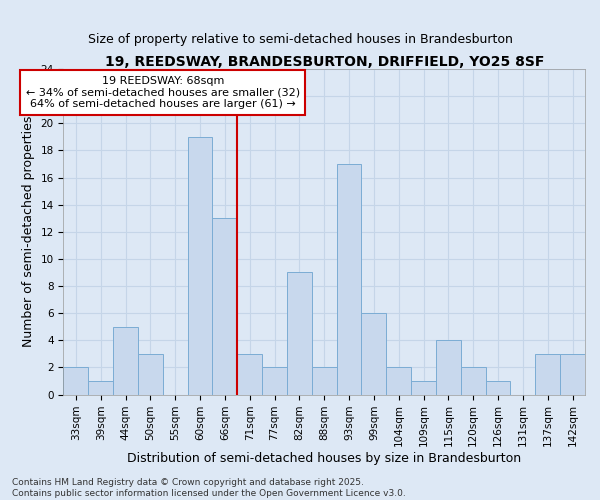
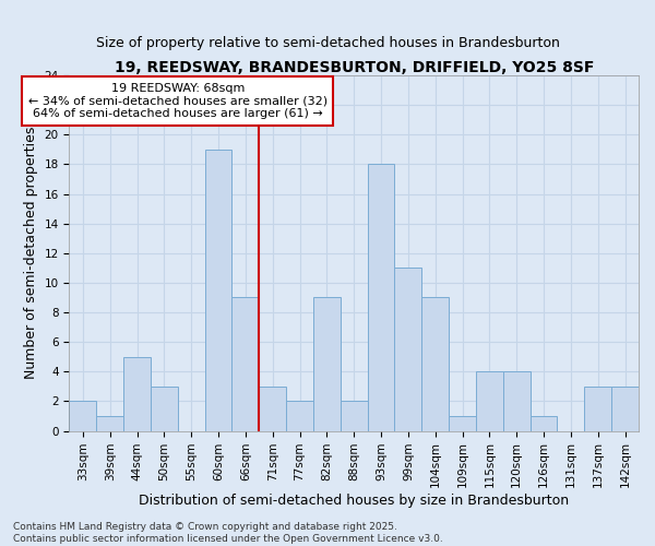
66sqm: 13 -> 9
93sqm: 17 -> 18
99sqm: 6 -> 11
104sqm: 2 -> 9
120sqm: 2 -> 4
